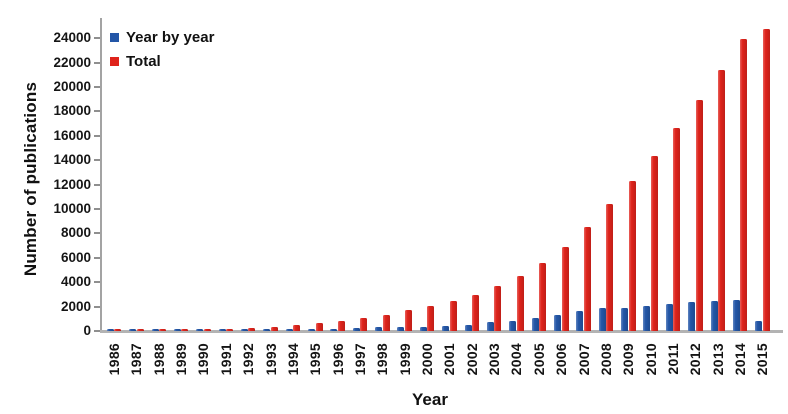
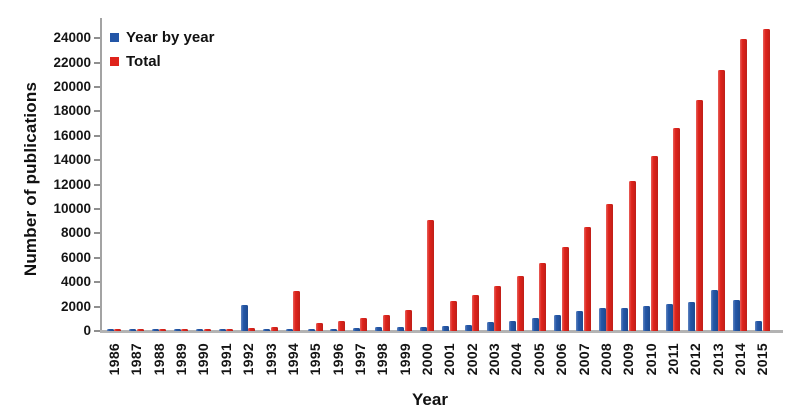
Year by year/1992: 100 -> 2100
Total/1994: 500 -> 3300
Total/2000: 2000 -> 9100
Year by year/2013: 2400 -> 3400
